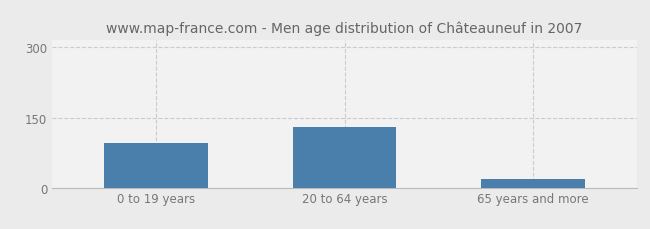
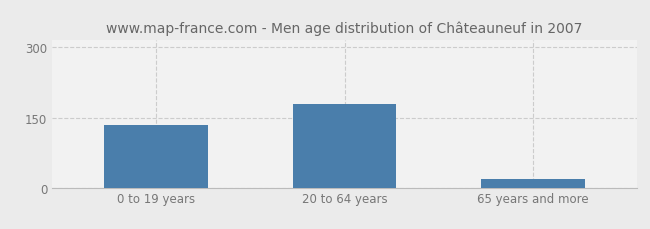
0 to 19 years: 95 -> 133
20 to 64 years: 130 -> 178
